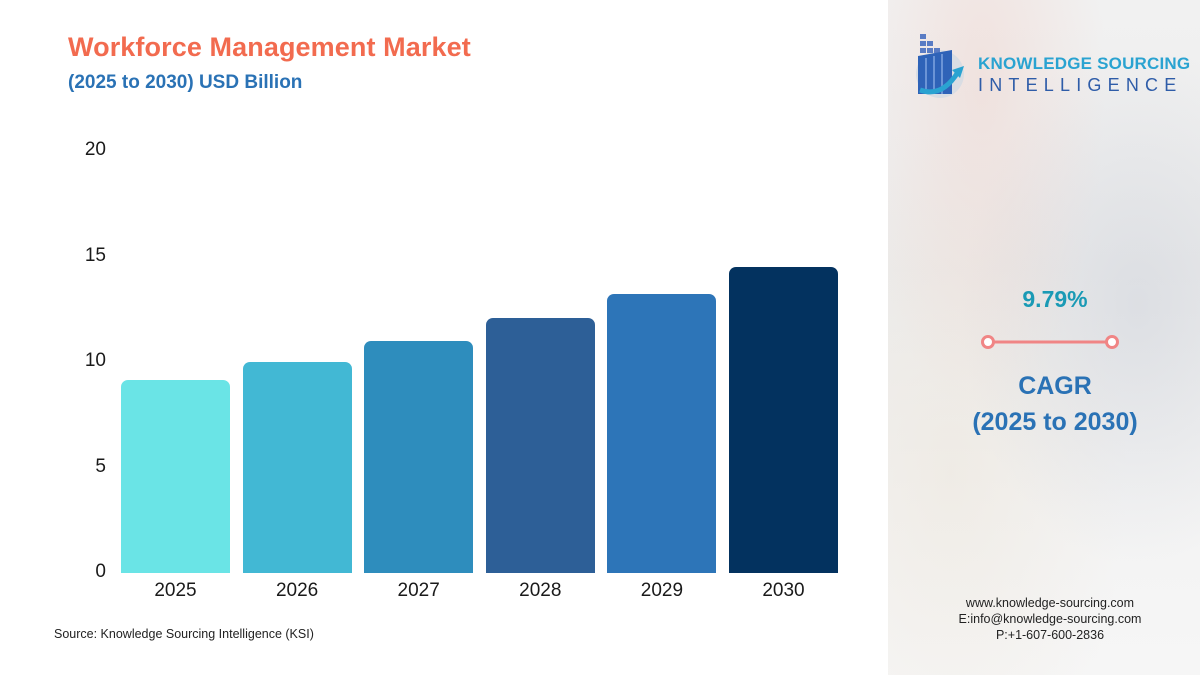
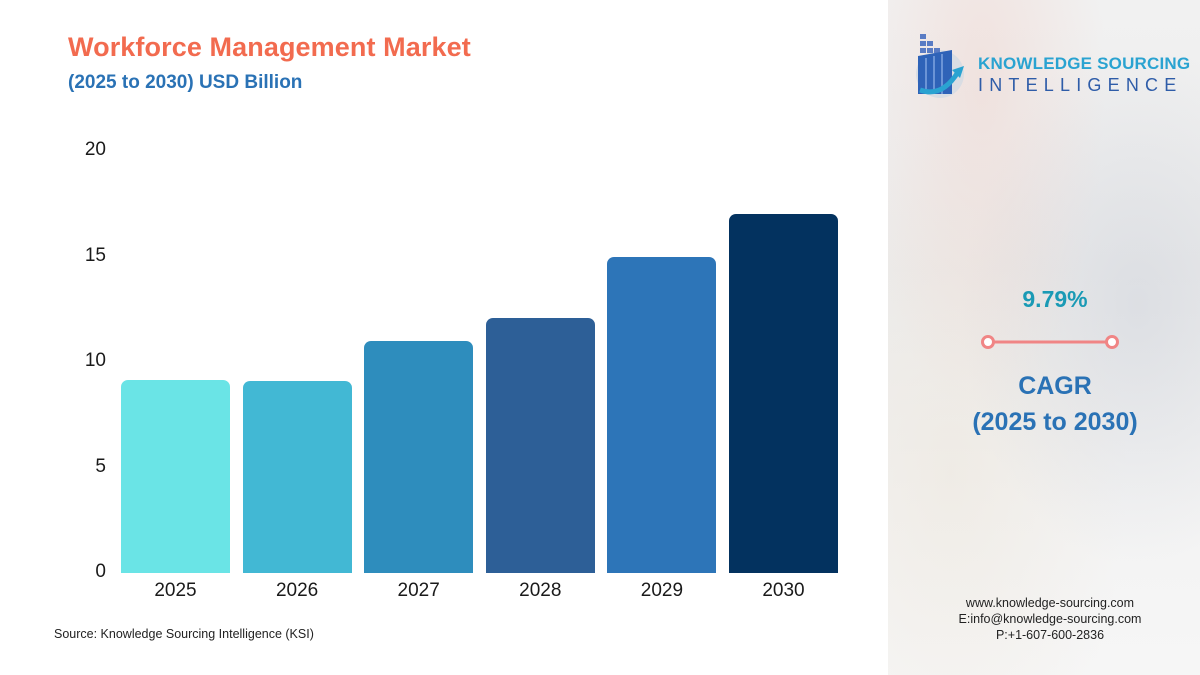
2026: 10.0 -> 9.1
2029: 13.2 -> 15.0
2030: 14.5 -> 17.0
